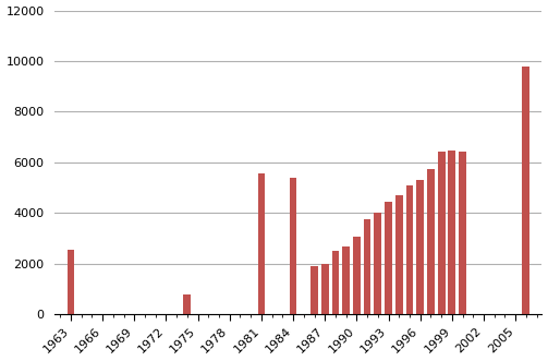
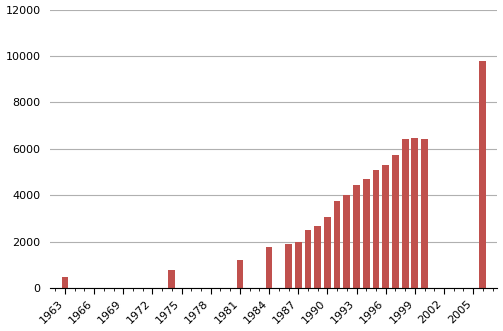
1963: 2550 -> 490
1981: 5550 -> 1190
1984: 5400 -> 1760
